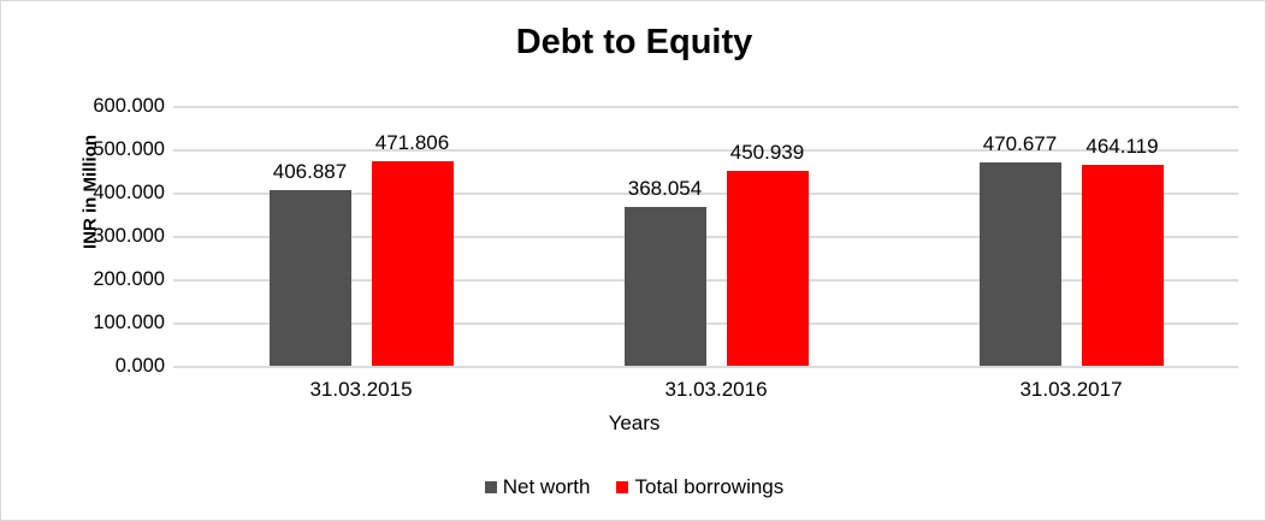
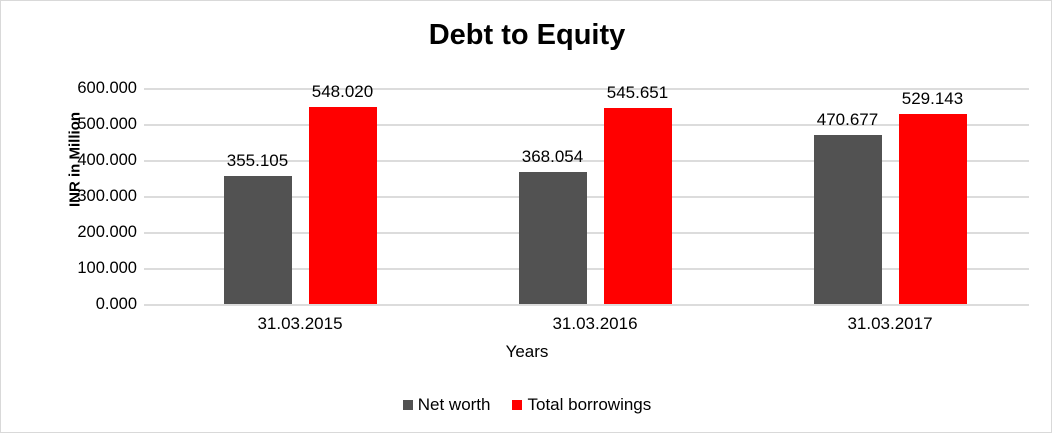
Net worth/31.03.2015: 406.887 -> 355.105
Total borrowings/31.03.2015: 471.806 -> 548.020
Total borrowings/31.03.2016: 450.939 -> 545.651
Total borrowings/31.03.2017: 464.119 -> 529.143
